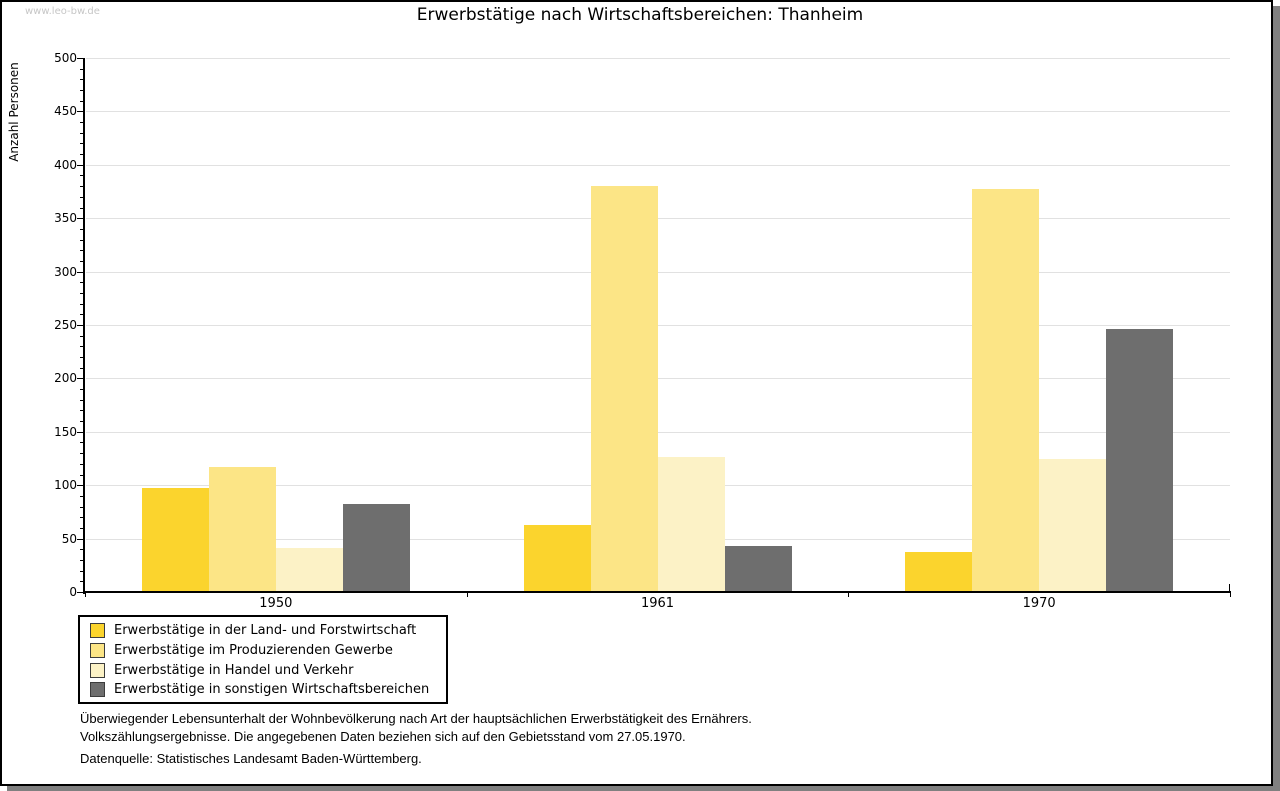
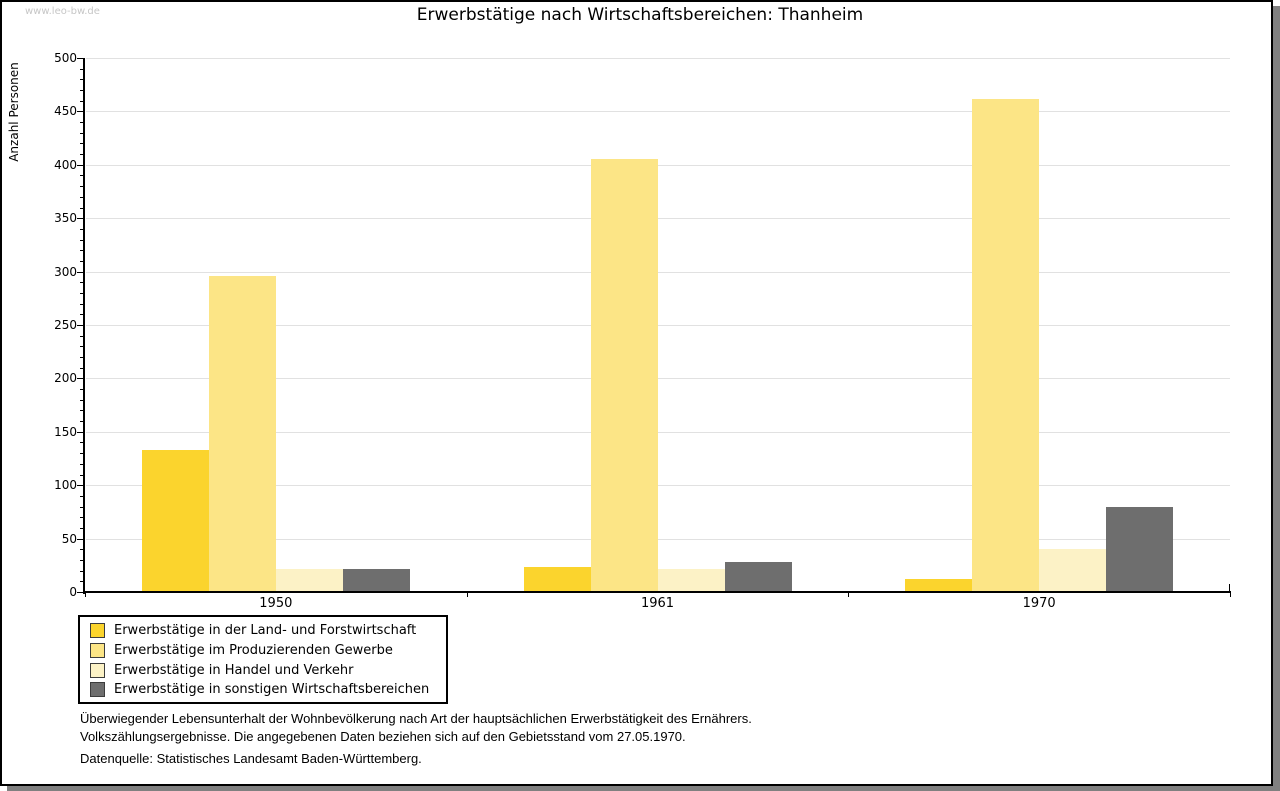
Erwerbstätige in der Land- und Forstwirtschaft/1950: 97 -> 133
Erwerbstätige im Produzierenden Gewerbe/1950: 117 -> 296
Erwerbstätige in Handel und Verkehr/1950: 41 -> 22
Erwerbstätige in sonstigen Wirtschaftsbereichen/1950: 82 -> 22
Erwerbstätige in der Land- und Forstwirtschaft/1961: 63 -> 23
Erwerbstätige im Produzierenden Gewerbe/1961: 380 -> 405
Erwerbstätige in Handel und Verkehr/1961: 126 -> 22
Erwerbstätige in sonstigen Wirtschaftsbereichen/1961: 43 -> 28
Erwerbstätige in der Land- und Forstwirtschaft/1970: 37 -> 12
Erwerbstätige im Produzierenden Gewerbe/1970: 377 -> 462
Erwerbstätige in Handel und Verkehr/1970: 125 -> 40
Erwerbstätige in sonstigen Wirtschaftsbereichen/1970: 246 -> 80
